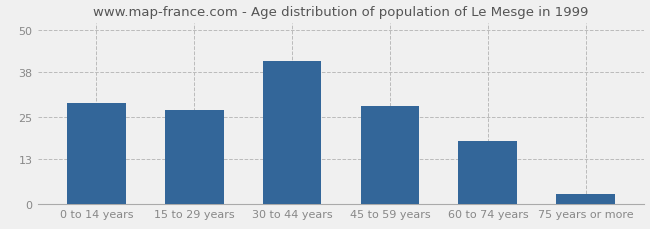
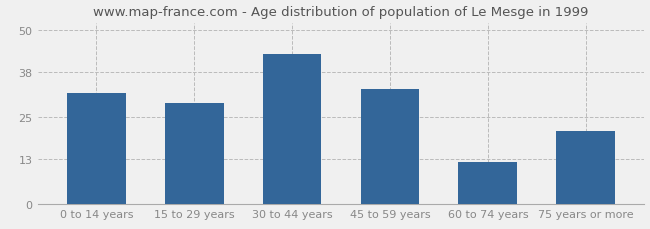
0 to 14 years: 29 -> 32
15 to 29 years: 27 -> 29
30 to 44 years: 41 -> 43
45 to 59 years: 28 -> 33
60 to 74 years: 18 -> 12
75 years or more: 3 -> 21
